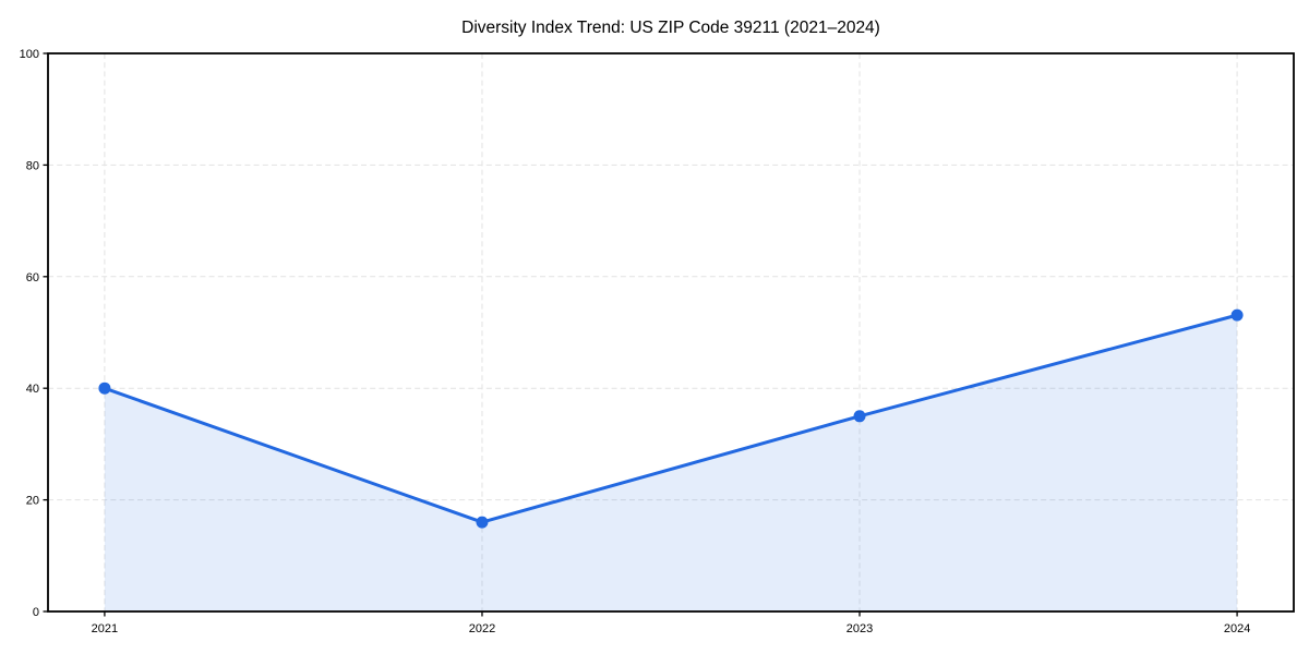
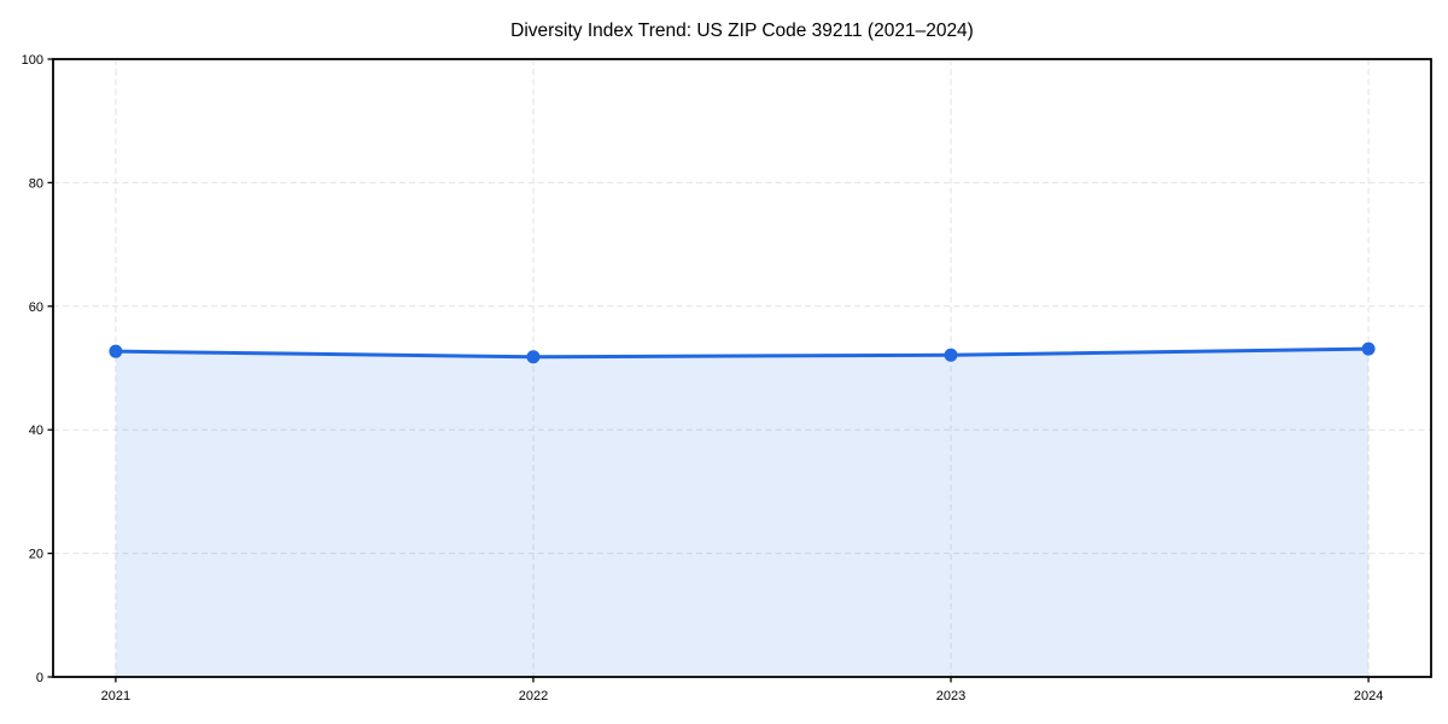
2021: 40 -> 53
2022: 16 -> 52
2023: 35 -> 52
